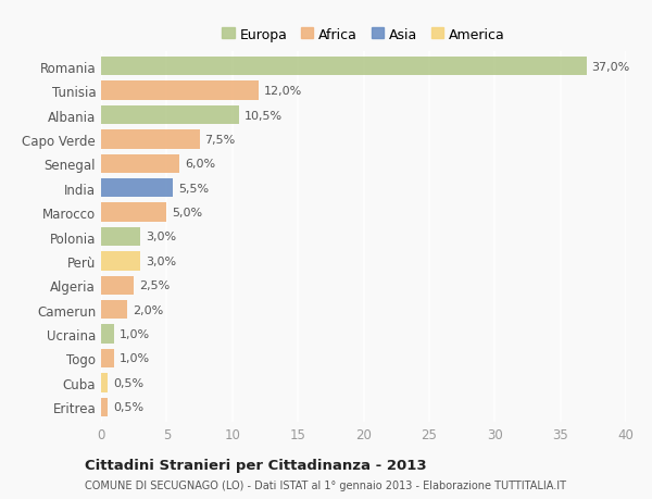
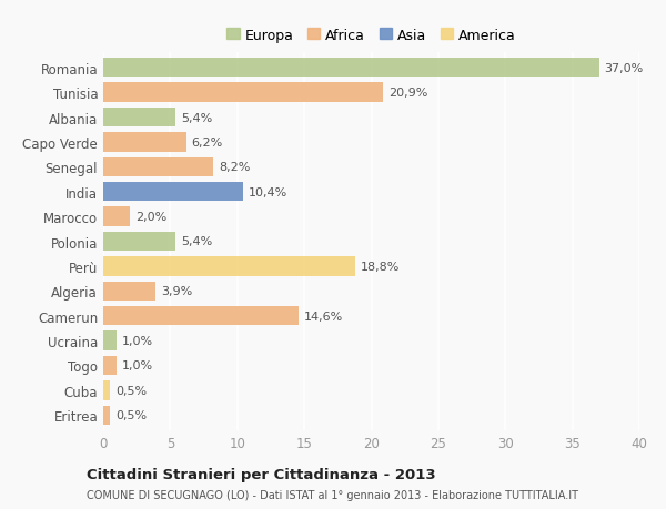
Tunisia: 12,0% -> 20,9%
Albania: 10,5% -> 5,4%
Capo Verde: 7,5% -> 6,2%
Senegal: 6,0% -> 8,2%
India: 5,5% -> 10,4%
Marocco: 5,0% -> 2,0%
Polonia: 3,0% -> 5,4%
Perù: 3,0% -> 18,8%
Algeria: 2,5% -> 3,9%
Camerun: 2,0% -> 14,6%
